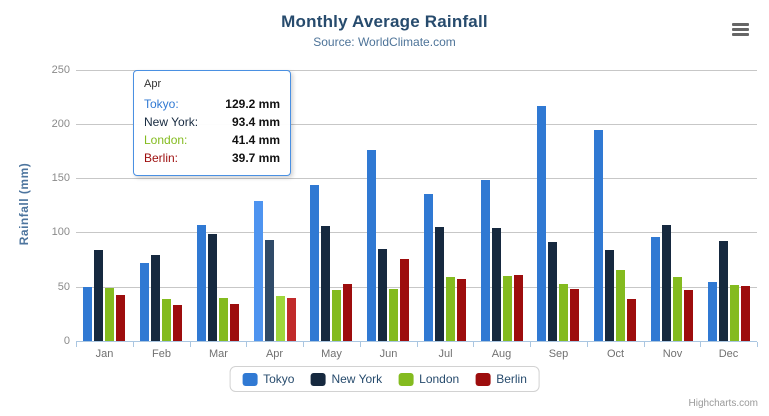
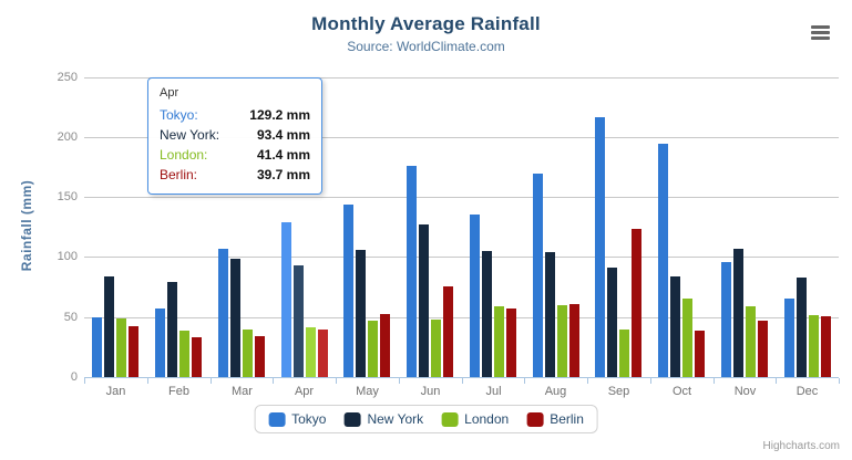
Tokyo/Feb: 72 -> 57
New York/Jun: 84 -> 127
Tokyo/Aug: 148 -> 169
London/Sep: 52 -> 40
Berlin/Sep: 48 -> 123
Tokyo/Dec: 54 -> 65
New York/Dec: 92 -> 83
